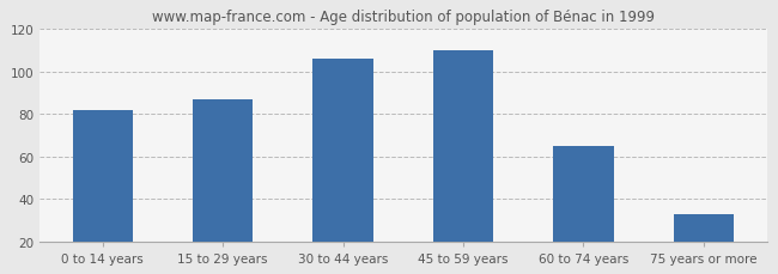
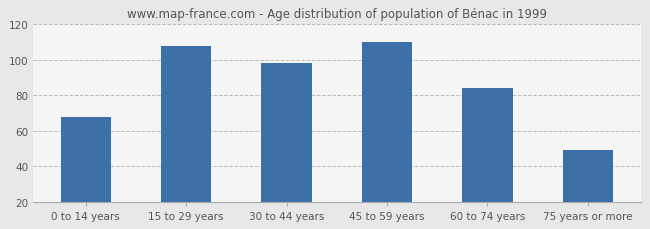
0 to 14 years: 82 -> 68
15 to 29 years: 87 -> 108
30 to 44 years: 106 -> 98
60 to 74 years: 65 -> 84
75 years or more: 33 -> 49
